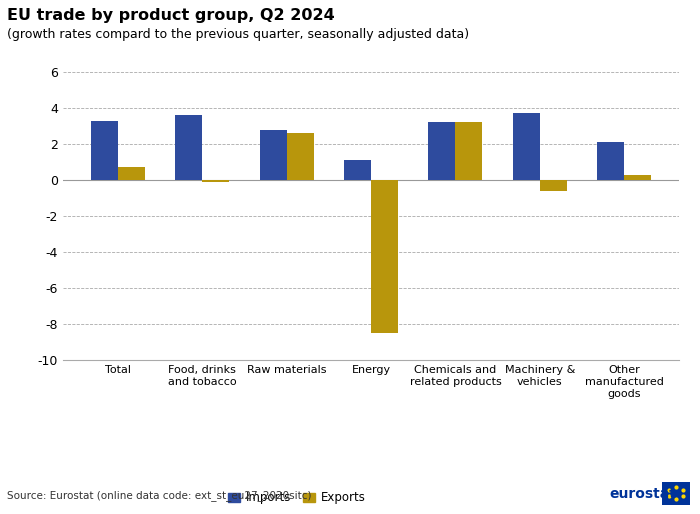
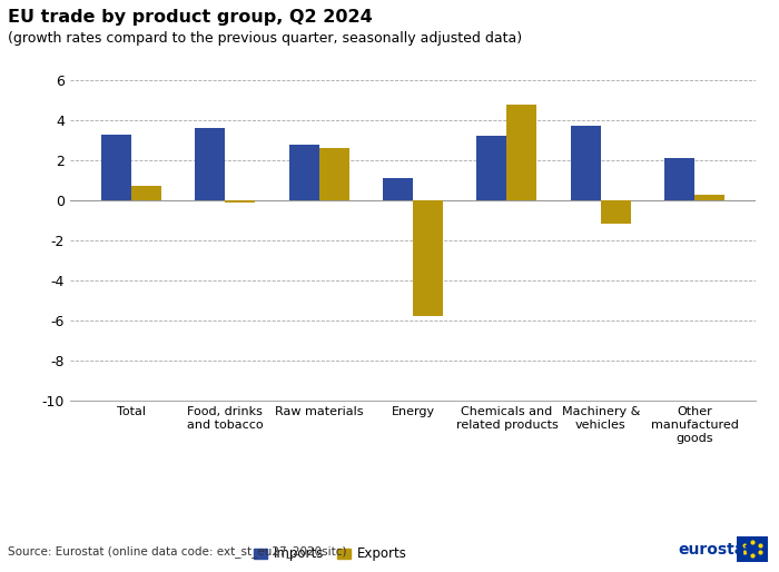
Exports/Energy: -8.5 -> -5.8
Exports/Chemicals and related products: 3.2 -> 4.8
Exports/Machinery & vehicles: -0.6 -> -1.2
